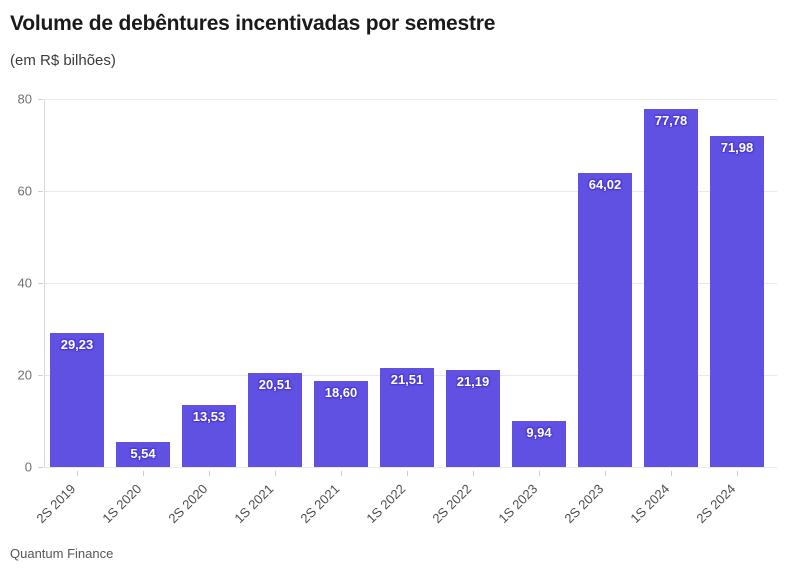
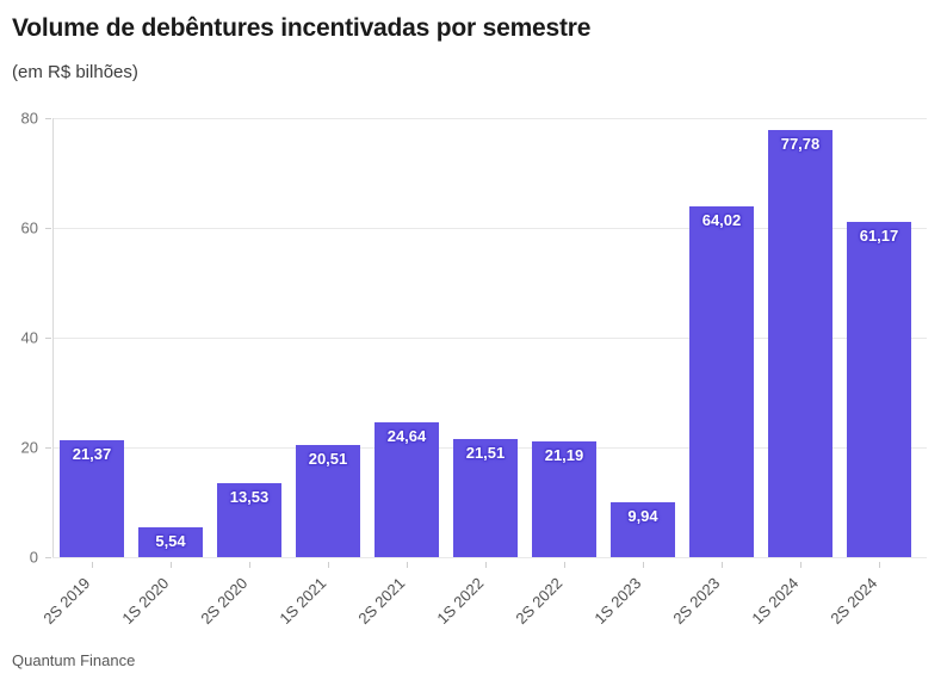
2S 2019: 29,23 -> 21,37
2S 2021: 18,60 -> 24,64
2S 2024: 71,98 -> 61,17
